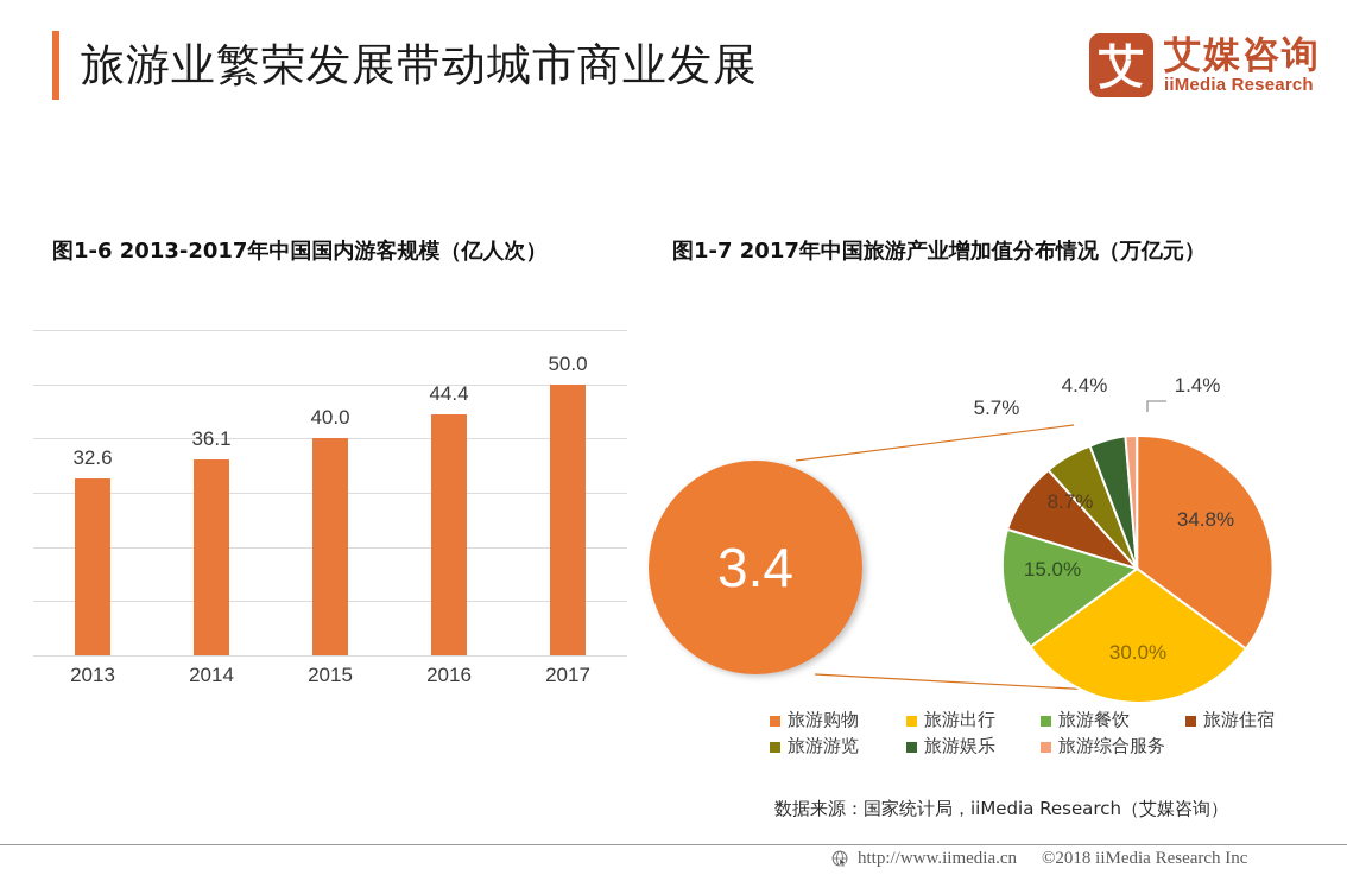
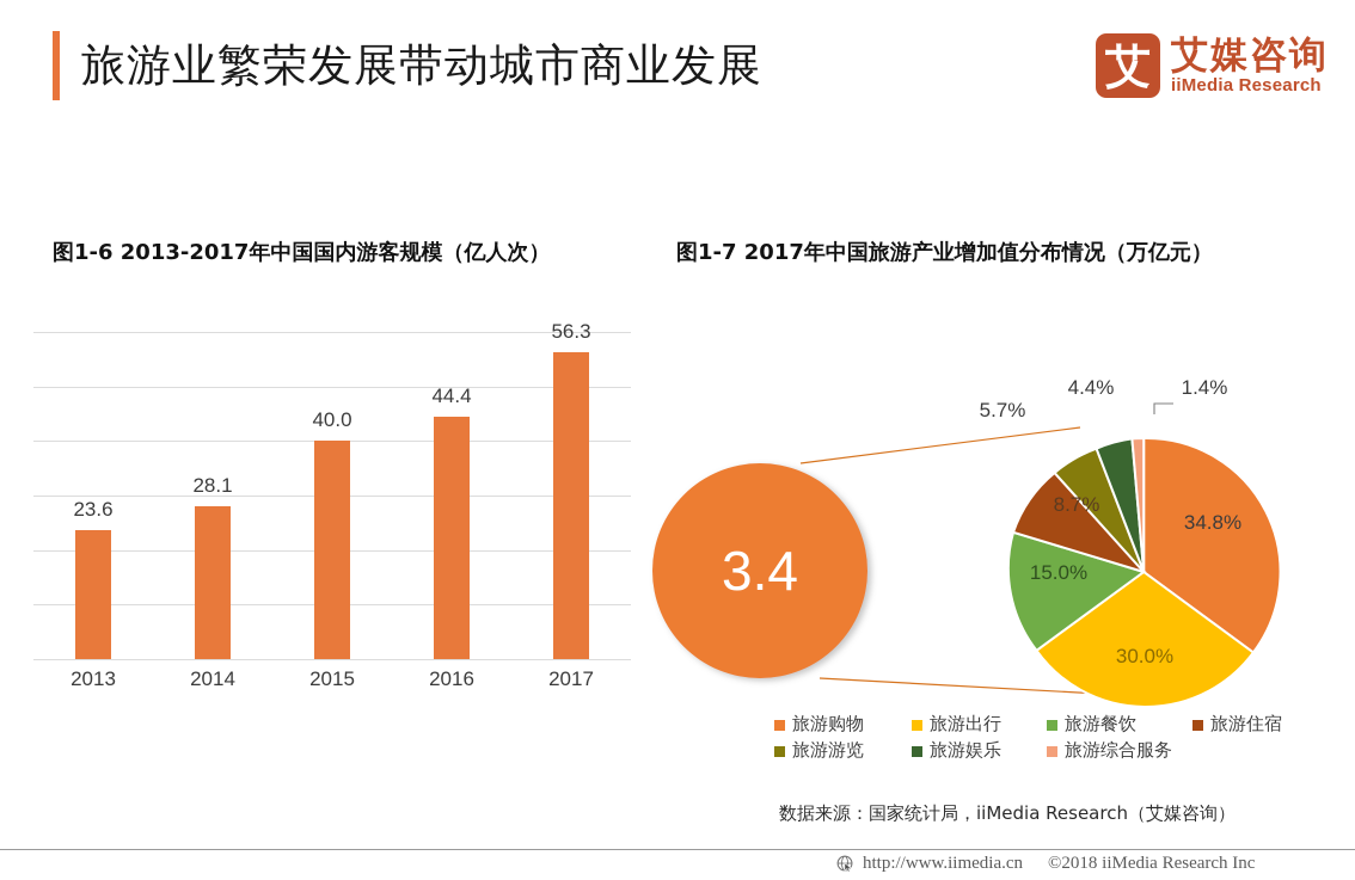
图1-6 2013-2017年中国国内游客规模（亿人次）/2013: 32.6 -> 23.6
图1-6 2013-2017年中国国内游客规模（亿人次）/2014: 36.1 -> 28.1
图1-6 2013-2017年中国国内游客规模（亿人次）/2017: 50.0 -> 56.3
